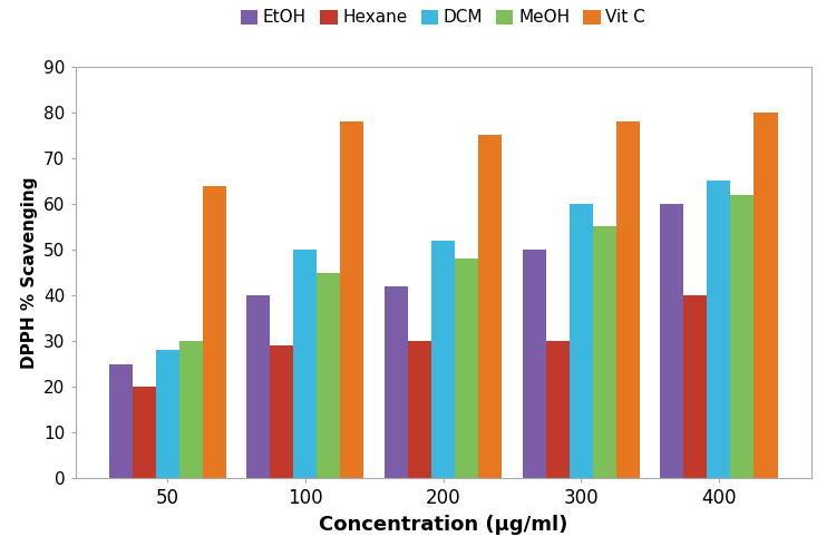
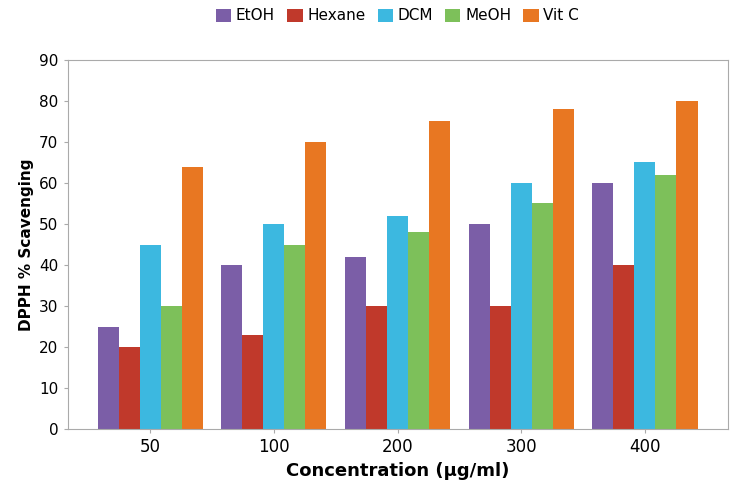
DCM/50: 28 -> 45
Hexane/100: 29 -> 23
Vit C/100: 78 -> 70
